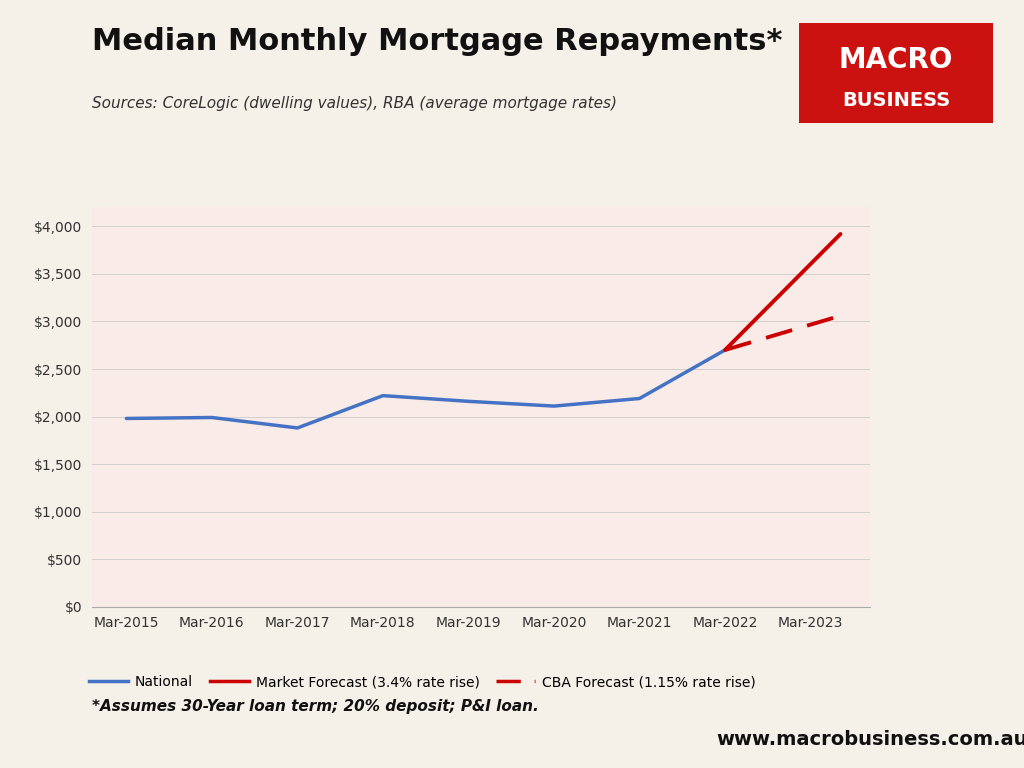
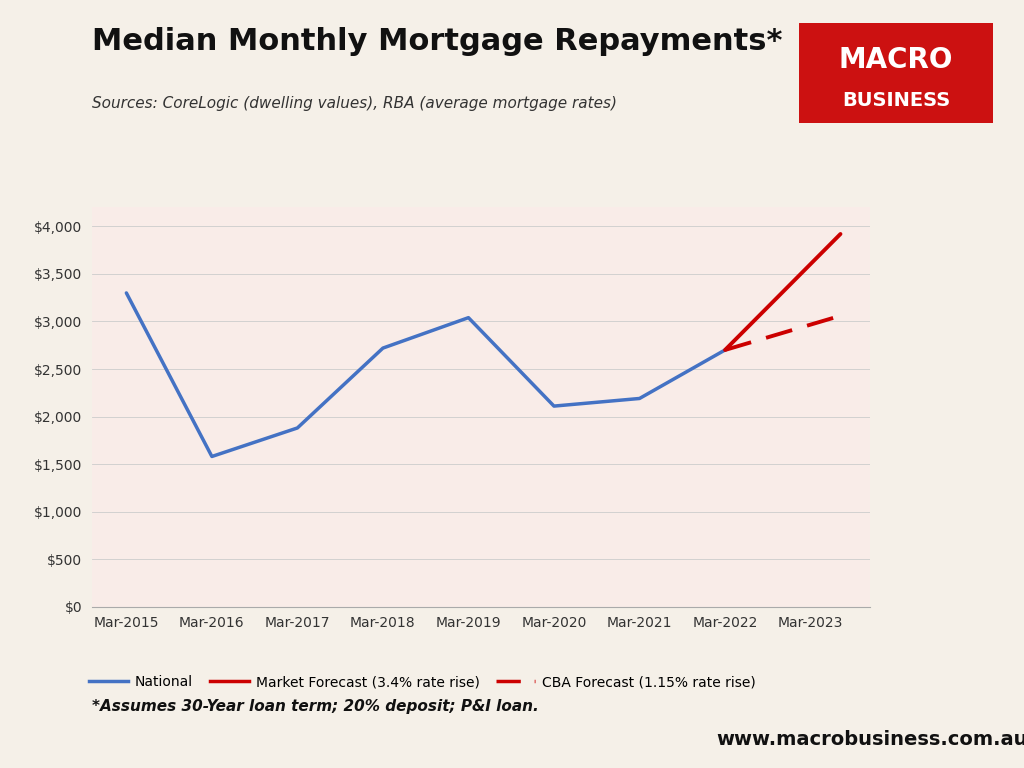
Mar-2015: $1,980 -> $3,300
Mar-2016: $1,990 -> $1,580
Mar-2018: $2,220 -> $2,720
Mar-2019: $2,160 -> $3,040
